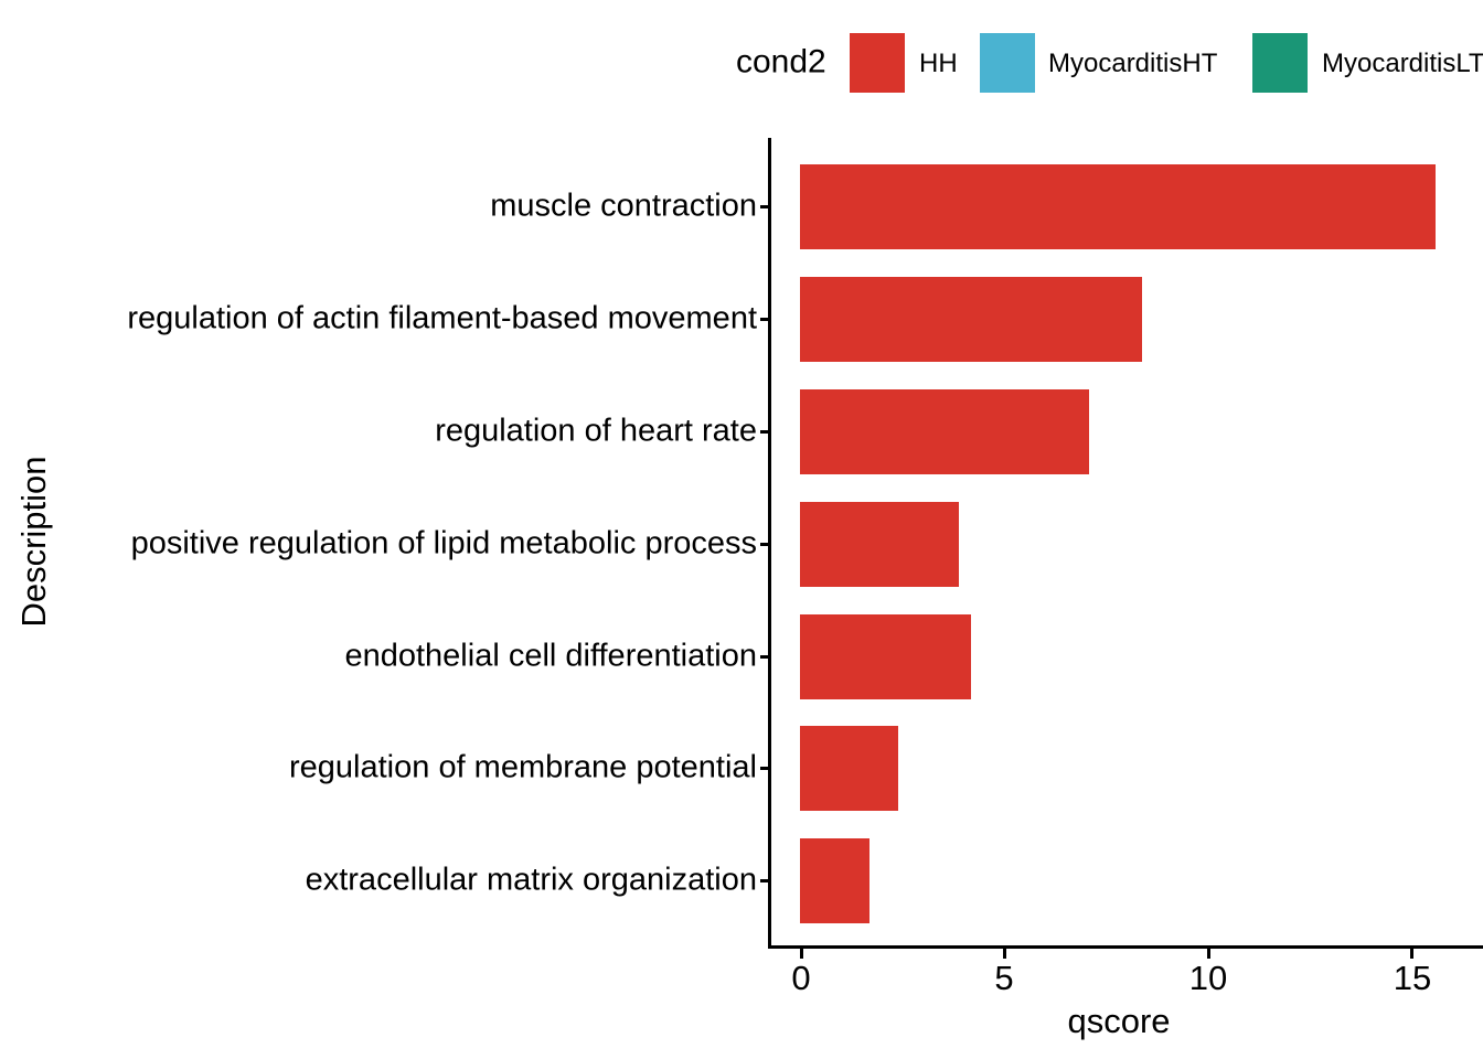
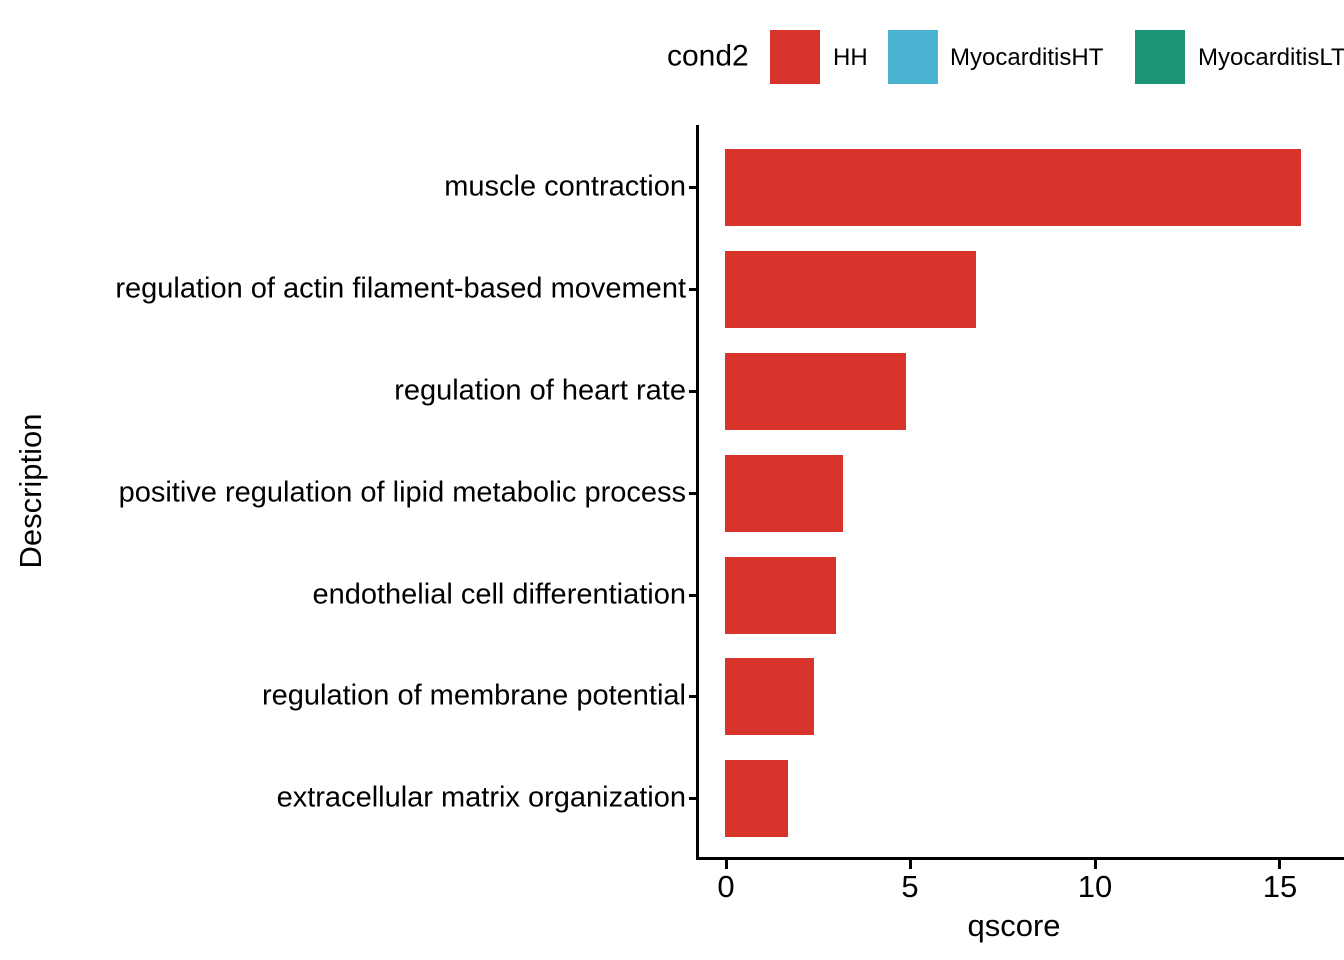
regulation of actin filament-based movement: 8.4 -> 6.8
regulation of heart rate: 7.1 -> 4.9
positive regulation of lipid metabolic process: 3.9 -> 3.2
endothelial cell differentiation: 4.2 -> 3.0
